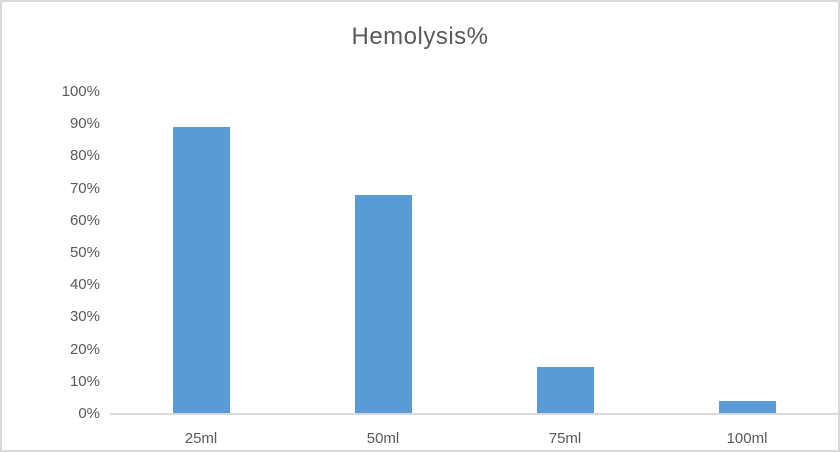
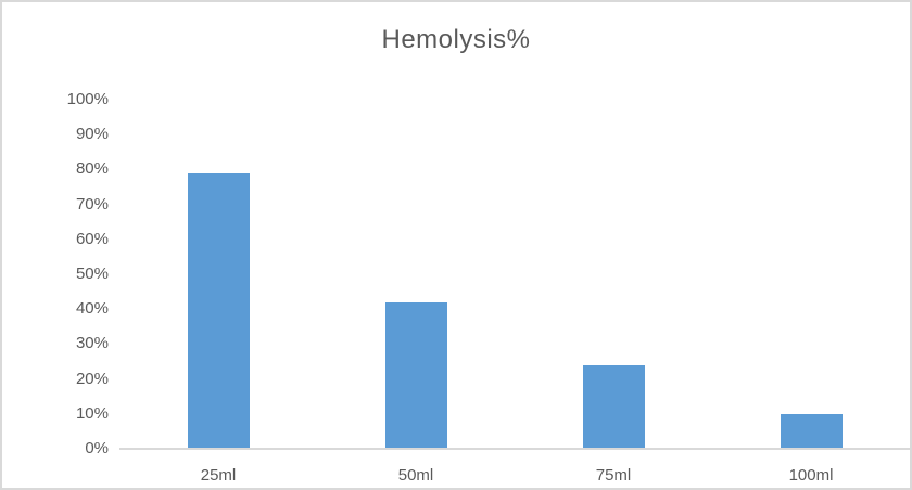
25ml: 89% -> 79%
50ml: 68% -> 42%
75ml: 14% -> 24%
100ml: 4% -> 10%
